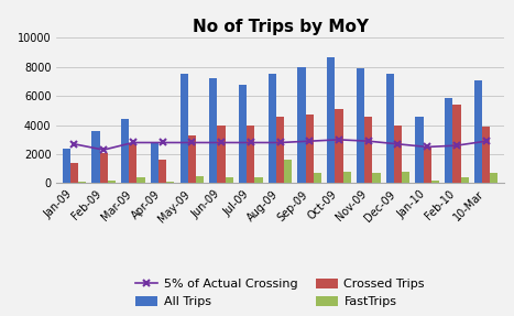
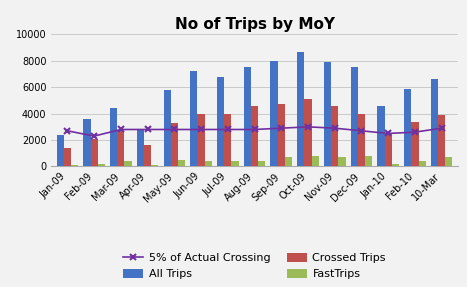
All Trips/May-09: 7500 -> 5800
FastTrips/Aug-09: 1600 -> 400
Crossed Trips/Feb-10: 5400 -> 3400
All Trips/10-Mar: 7100 -> 6600
